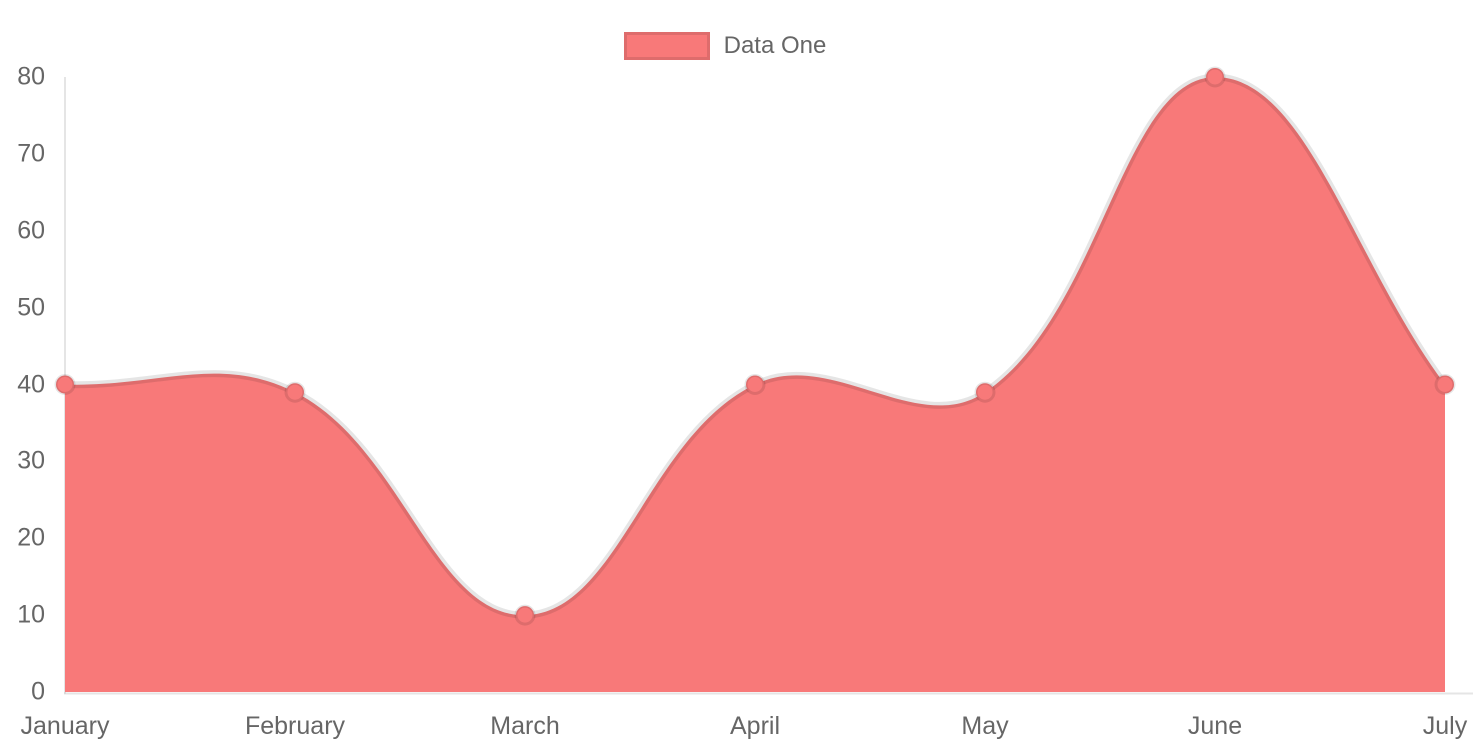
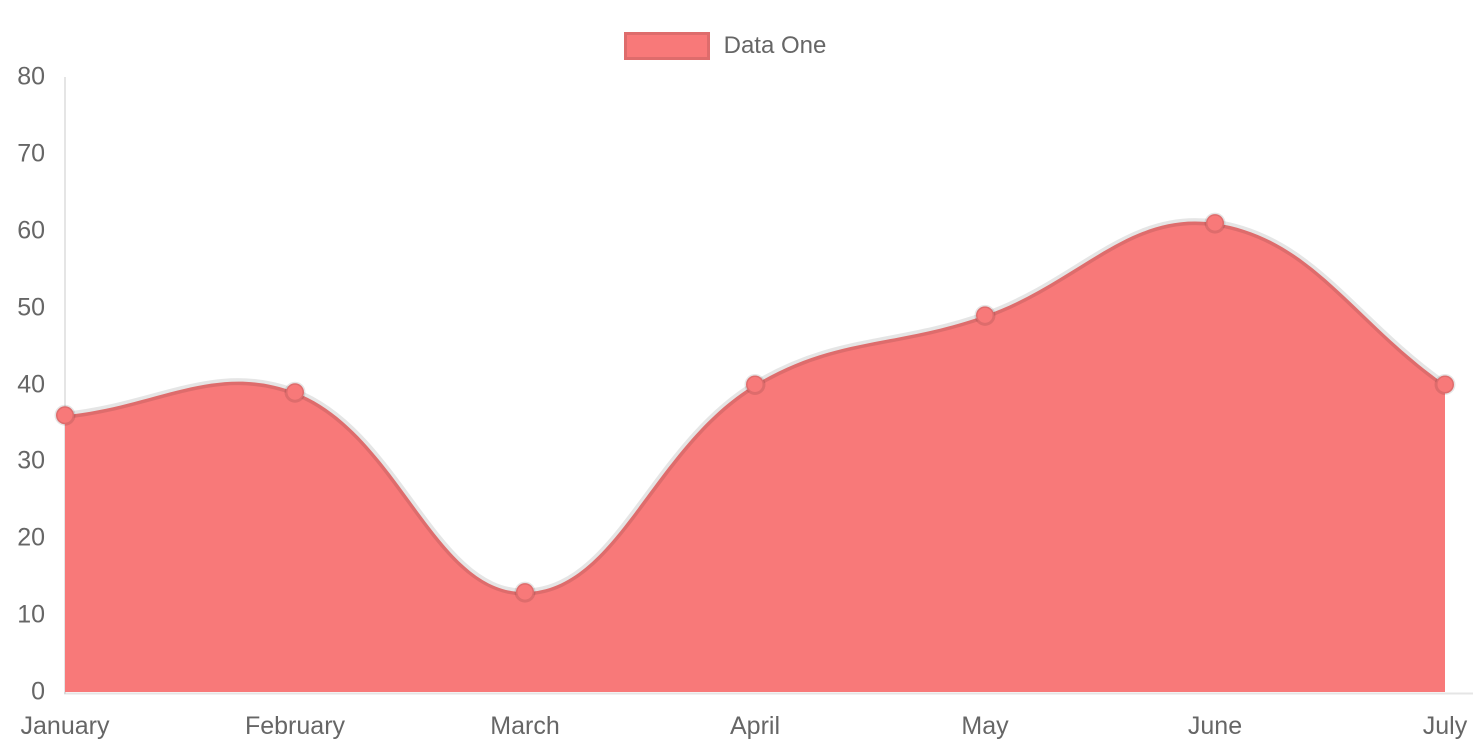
January: 40 -> 36
March: 10 -> 13
May: 39 -> 49
June: 80 -> 61
